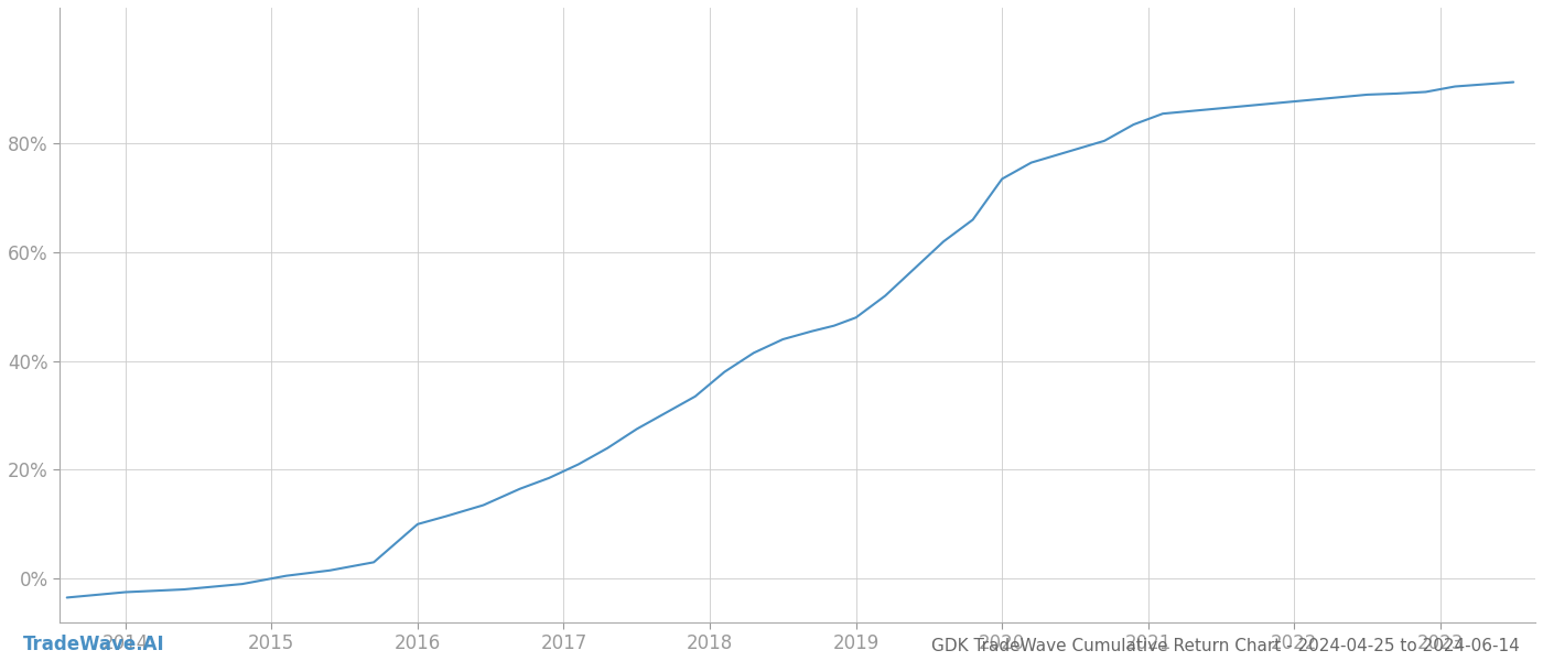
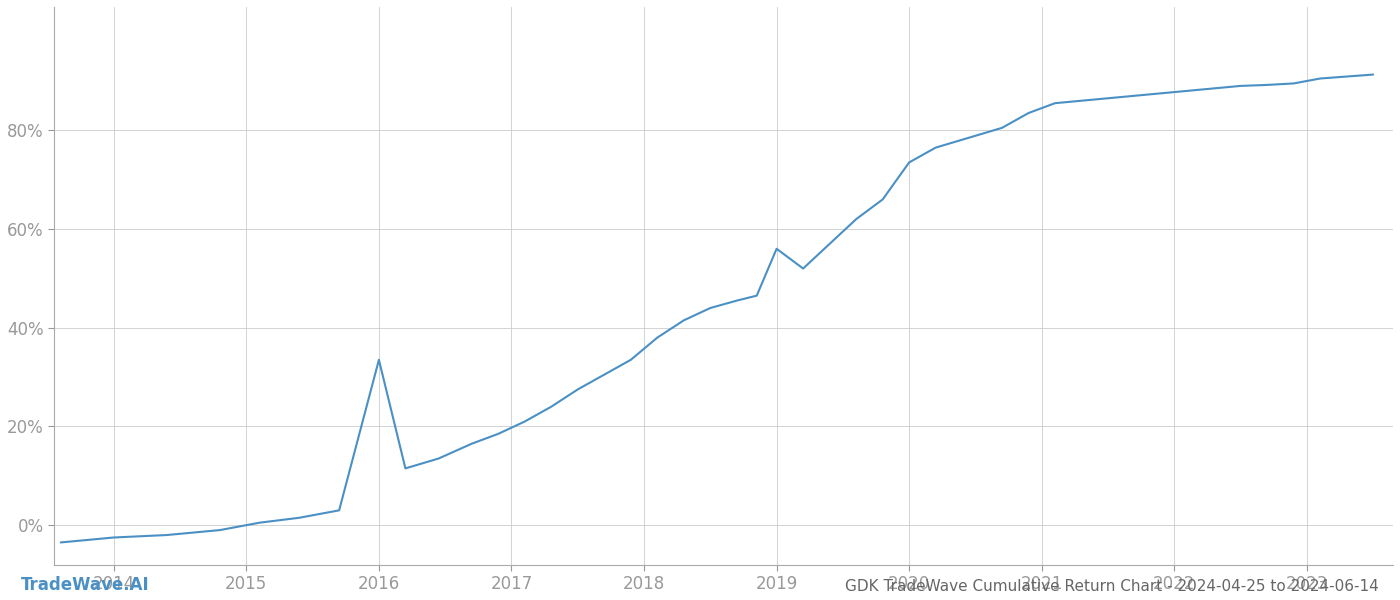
2016: 10.0% -> 33.5%
2019: 48.0% -> 56.0%
